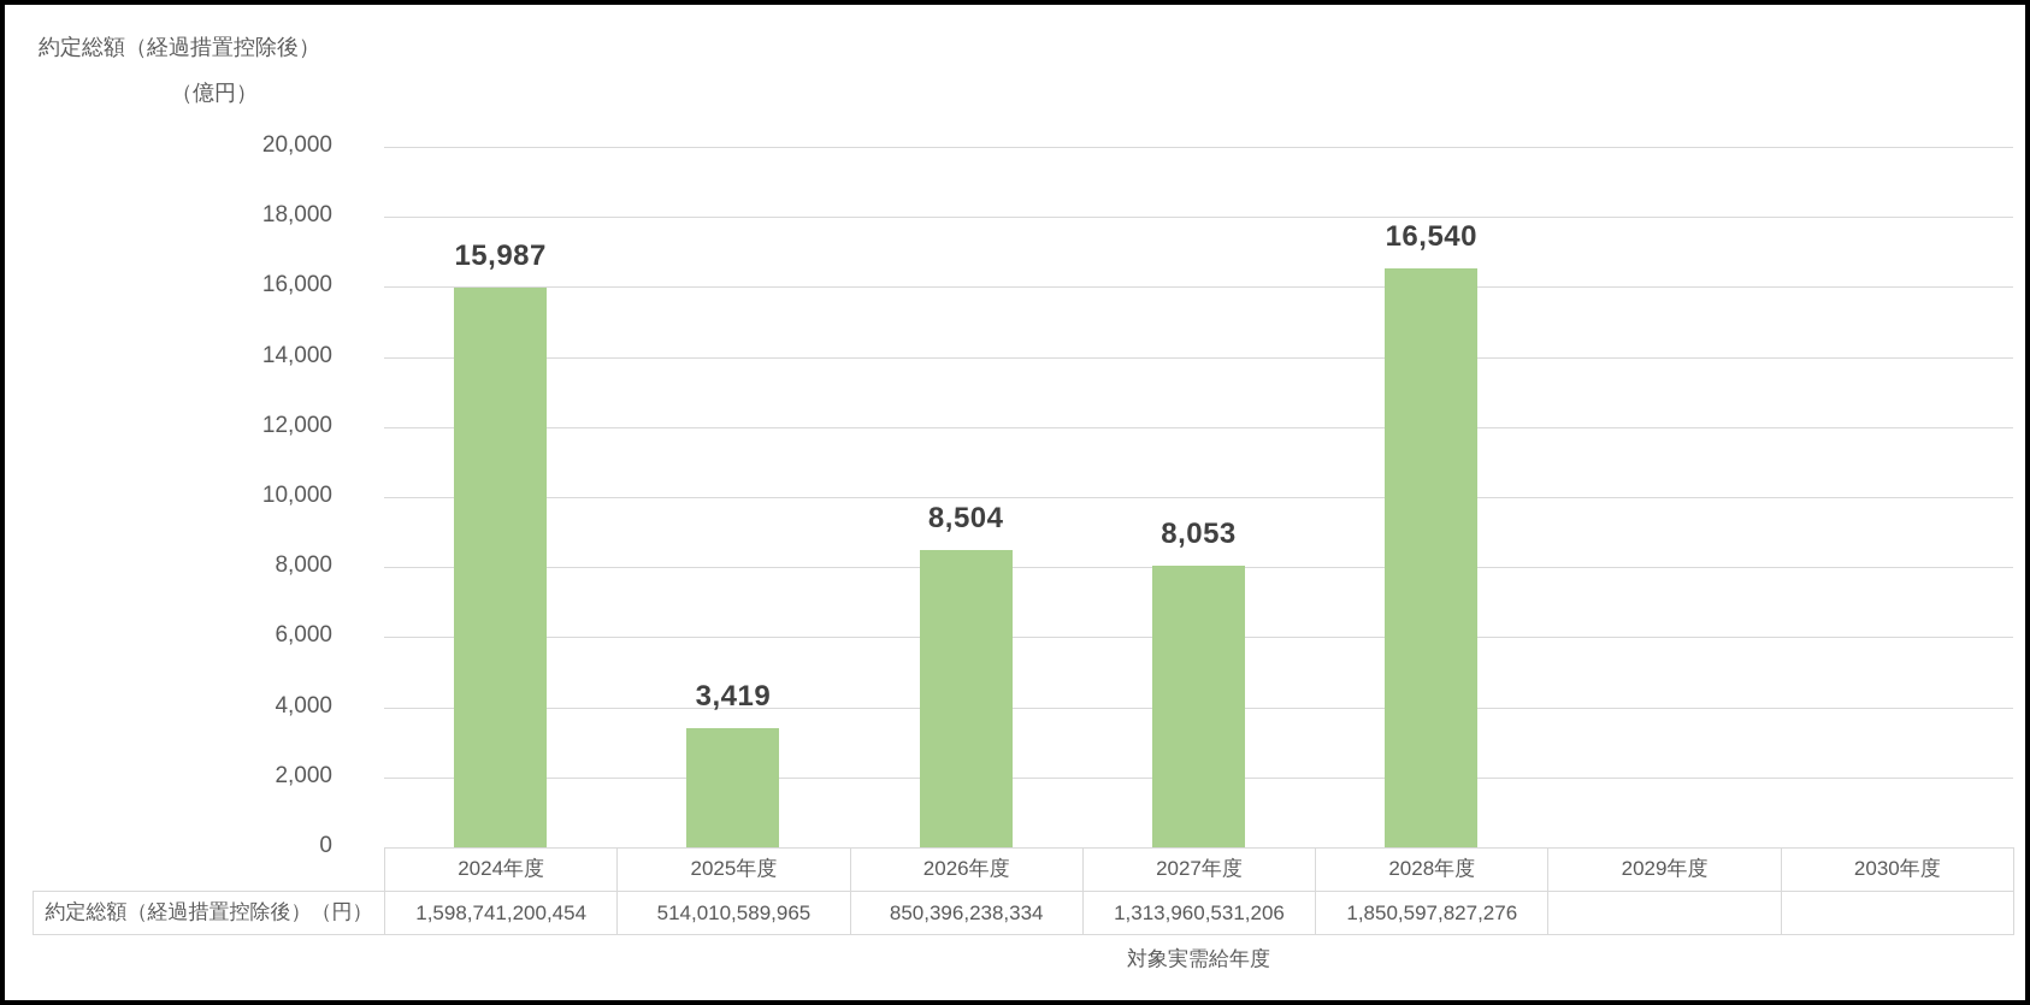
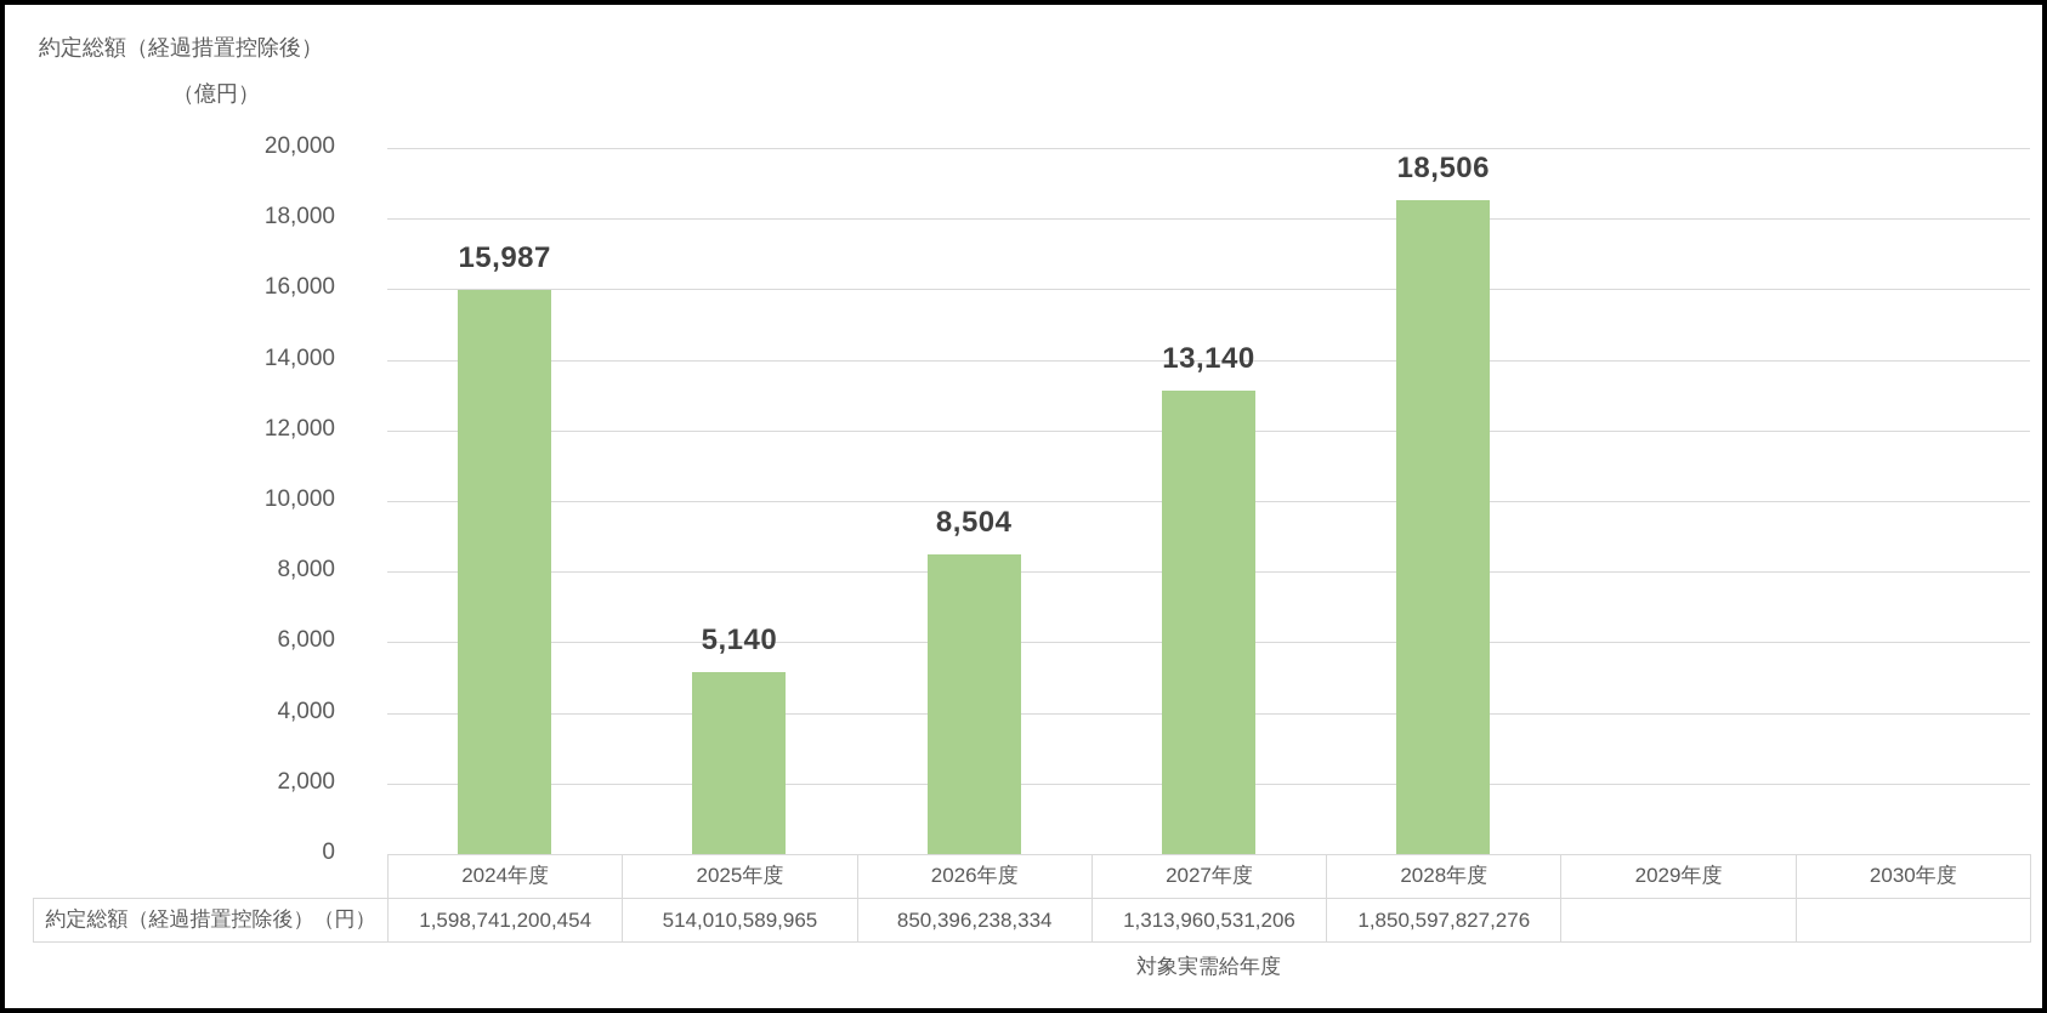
2025年度: 3,419 -> 5,140
2027年度: 8,053 -> 13,140
2028年度: 16,540 -> 18,506
